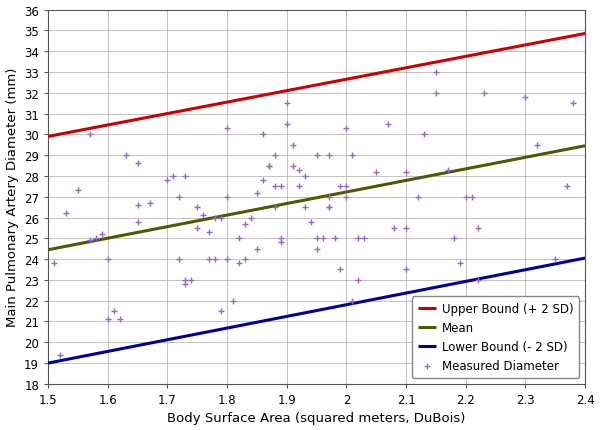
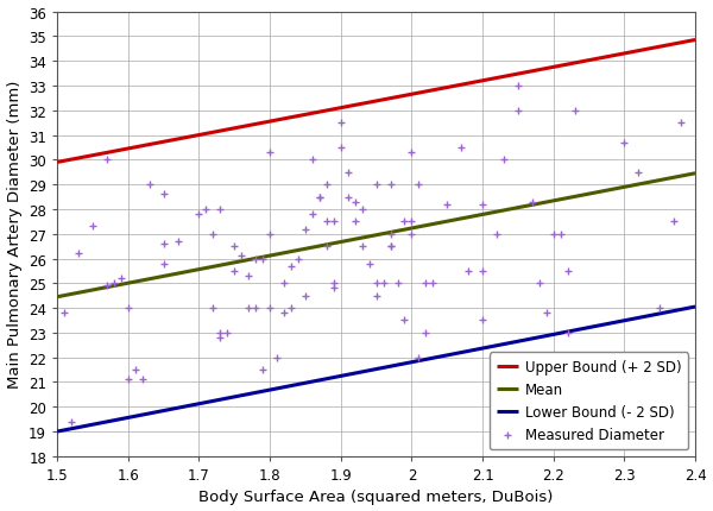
2.3: 31.8 -> 30.7
